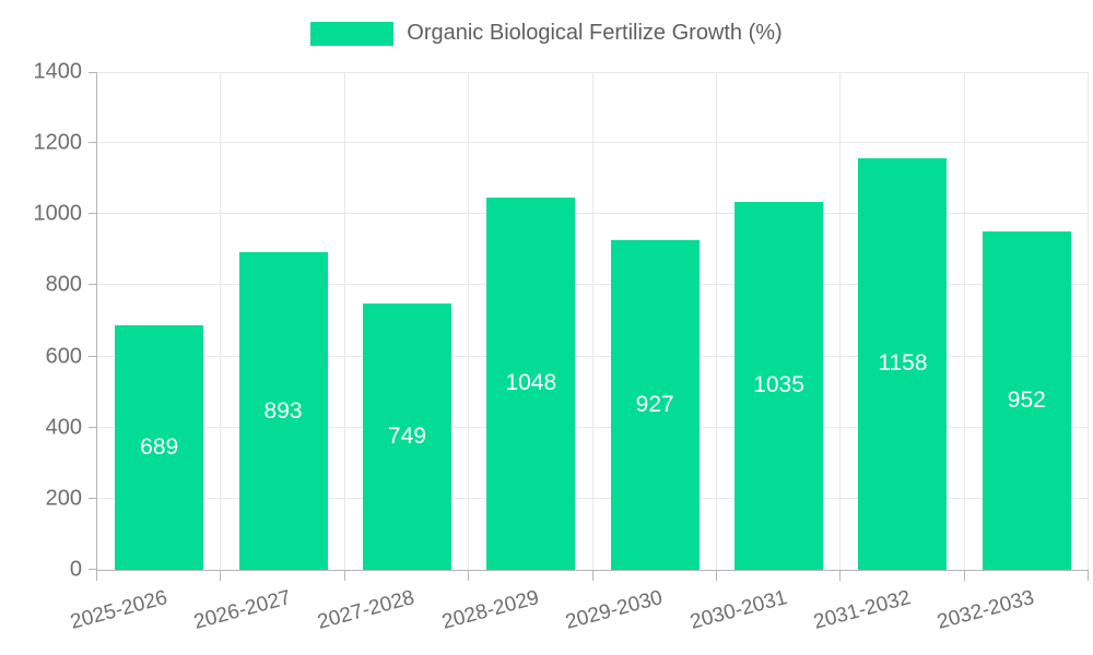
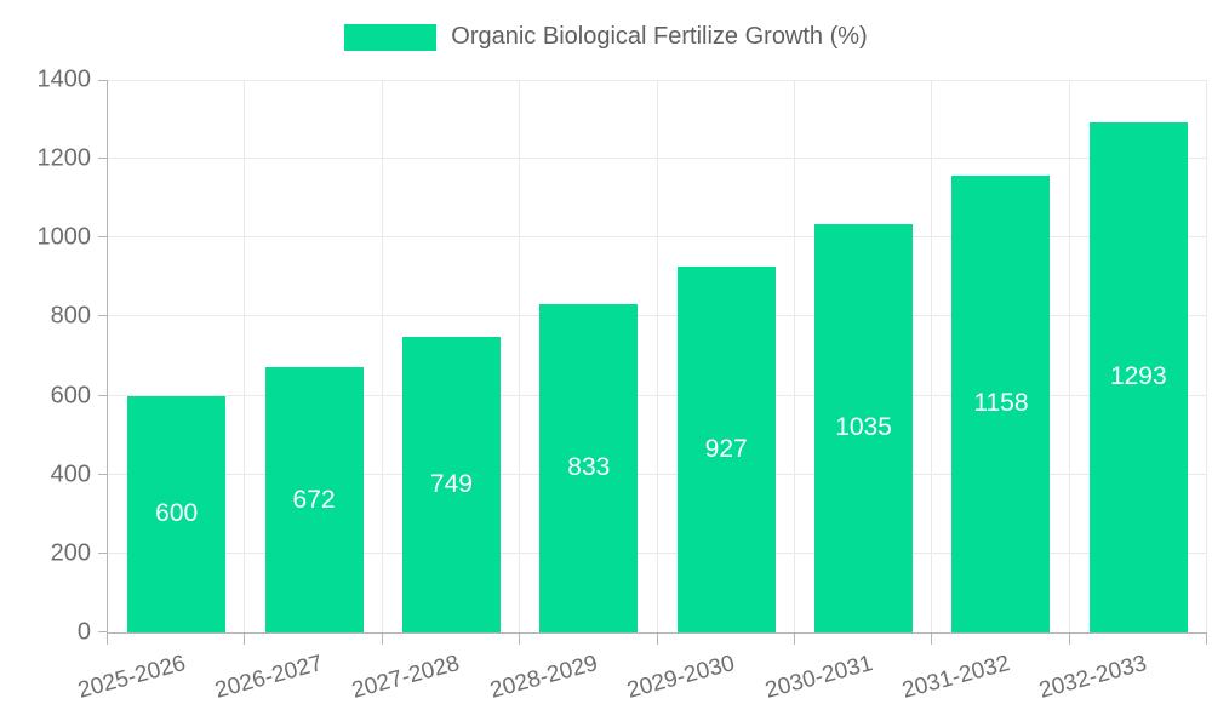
2025-2026: 689 -> 600
2026-2027: 893 -> 672
2028-2029: 1048 -> 833
2032-2033: 952 -> 1293
